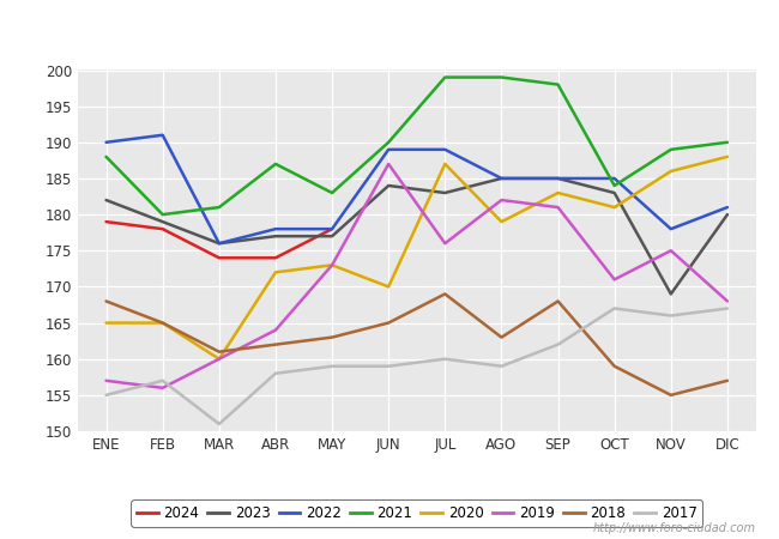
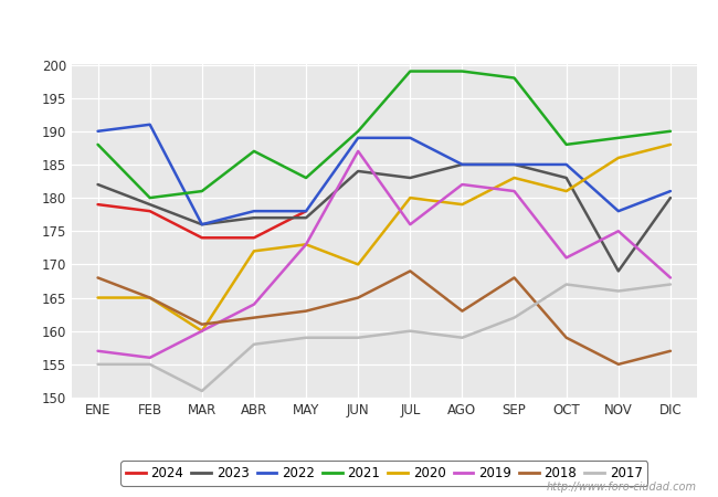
2017/FEB: 157 -> 155
2020/JUL: 187 -> 180
2021/OCT: 184 -> 188
